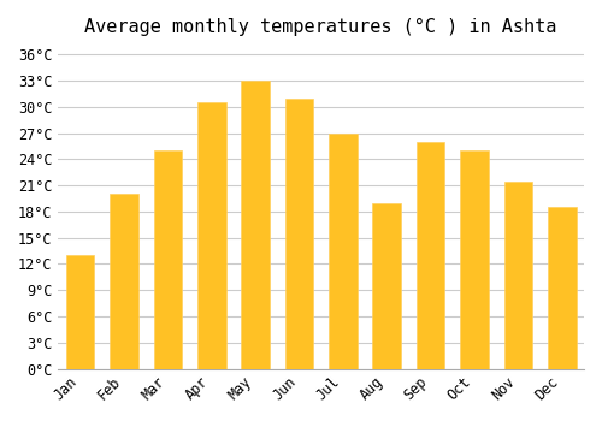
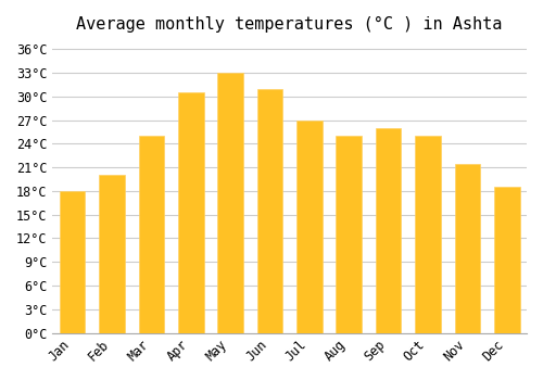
Jan: 13.0°C -> 18.0°C
Aug: 19.0°C -> 25.0°C
